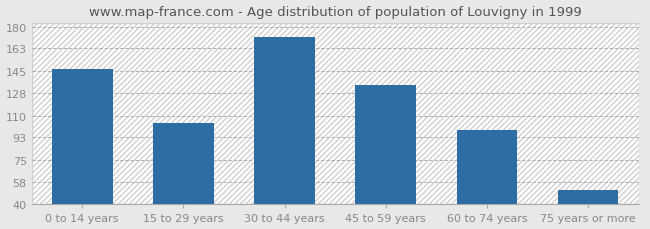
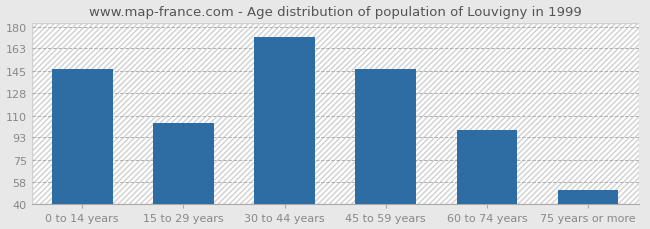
45 to 59 years: 134 -> 147
